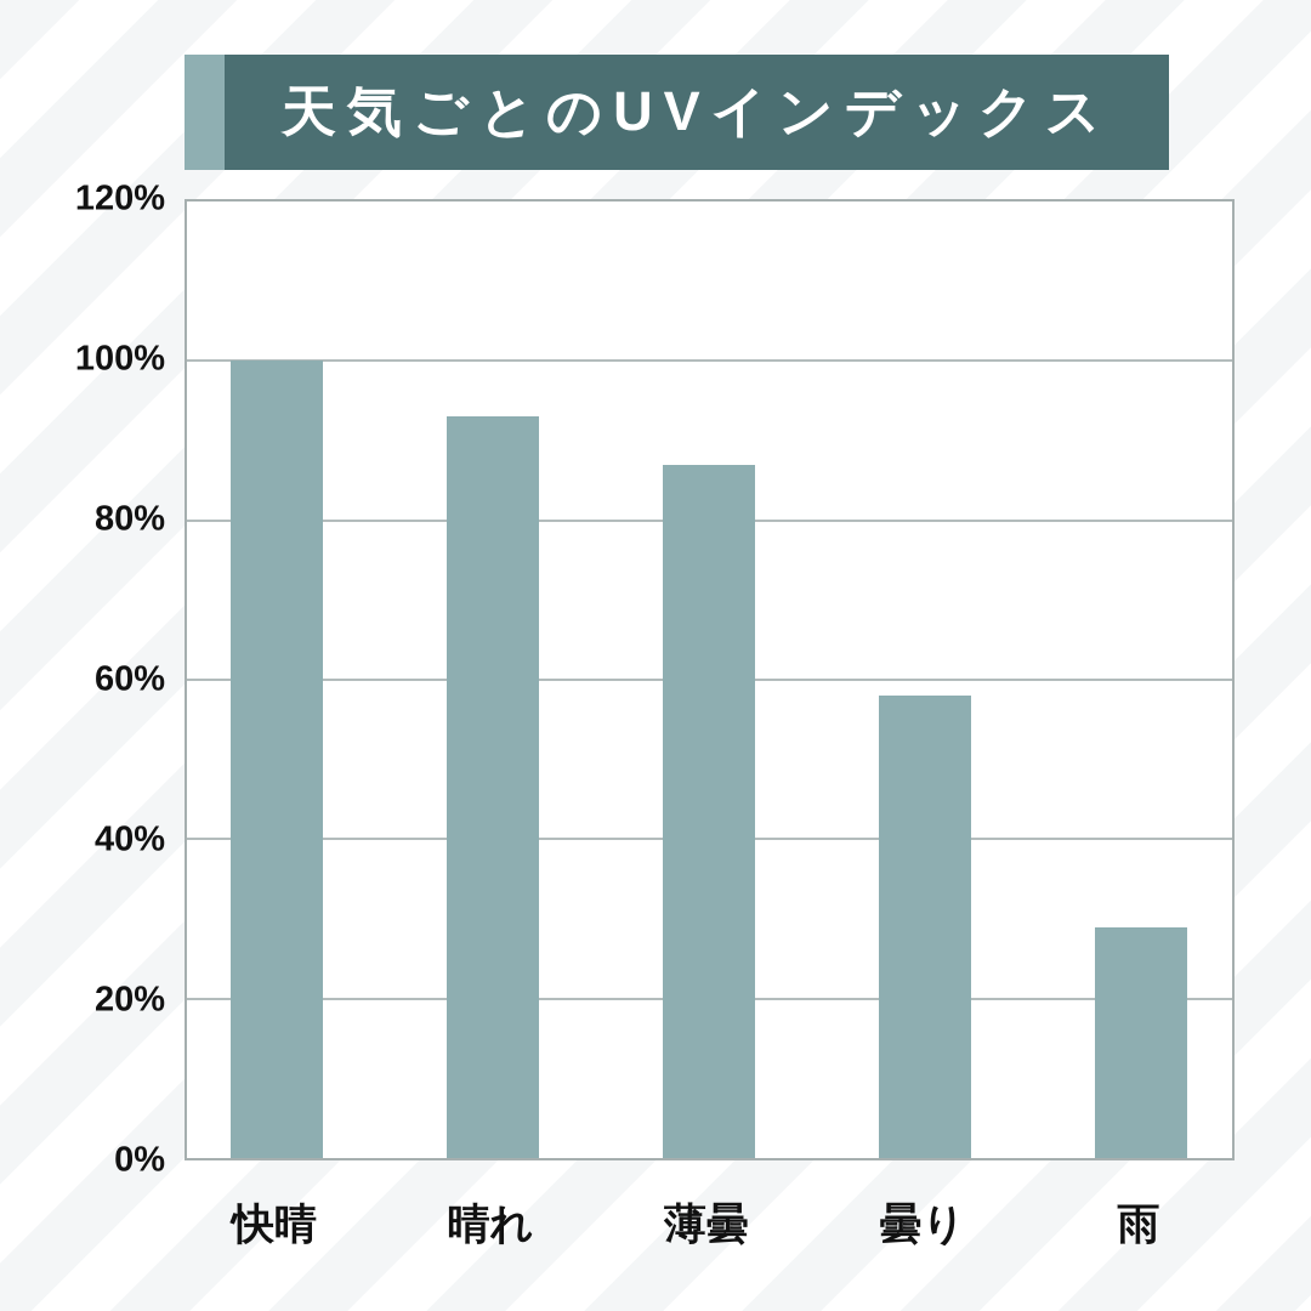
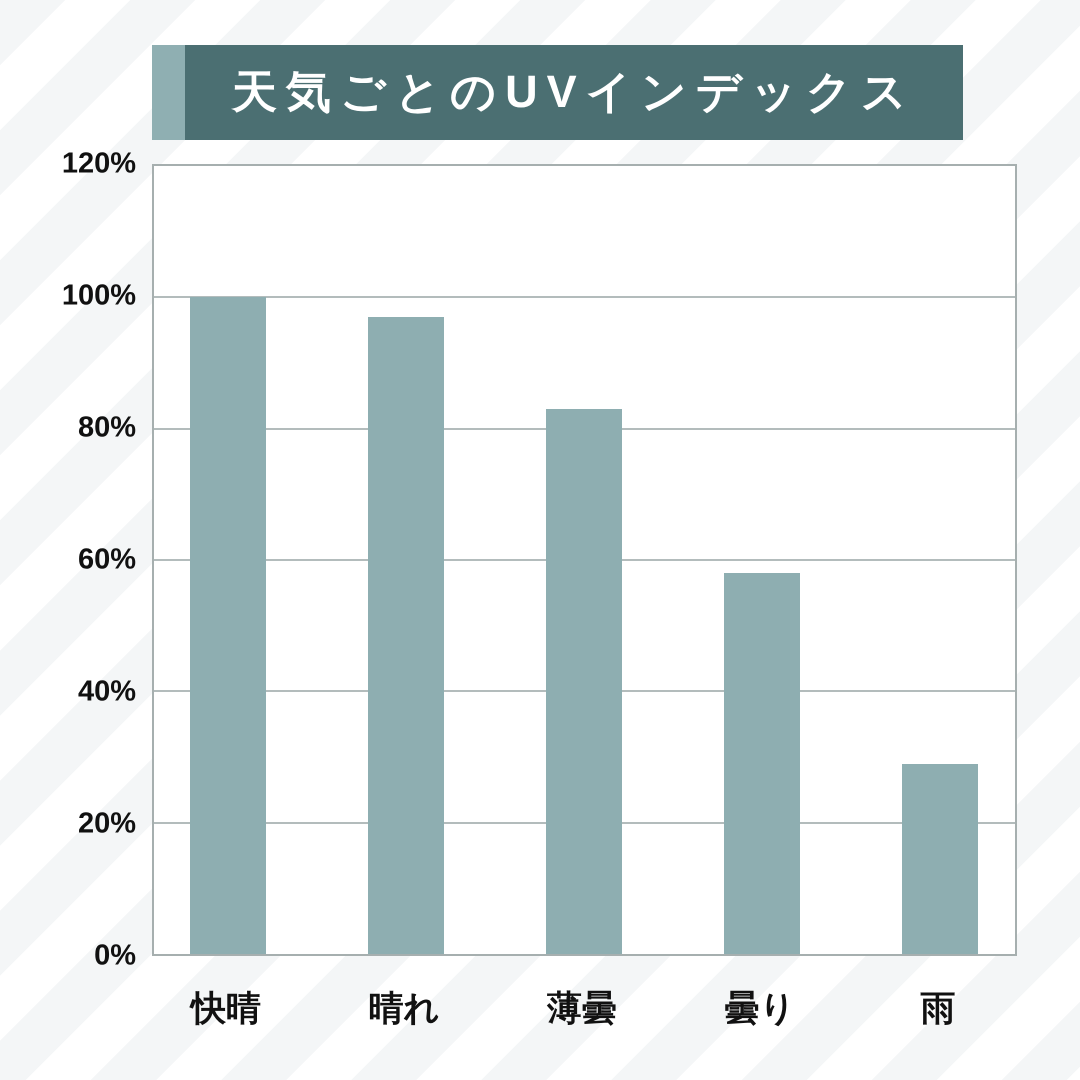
晴れ: 93% -> 97%
薄曇: 87% -> 83%
